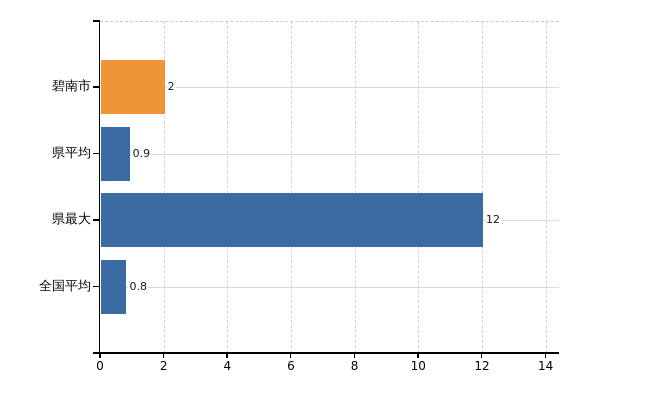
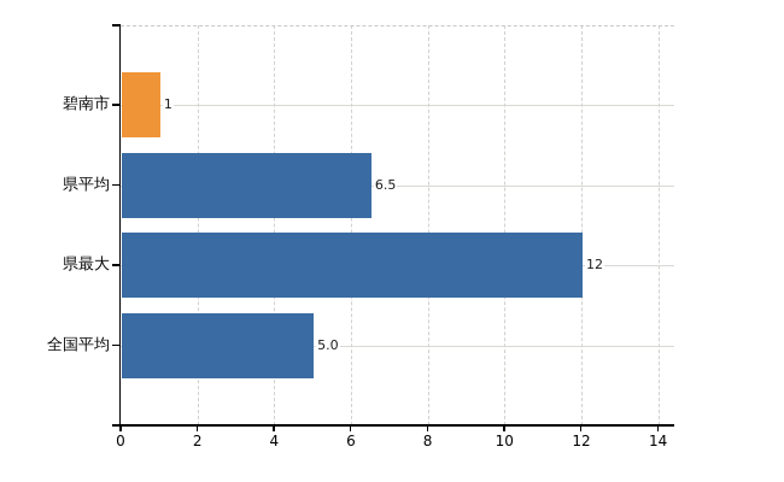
碧南市: 2 -> 1
県平均: 0.9 -> 6.5
全国平均: 0.8 -> 5.0
